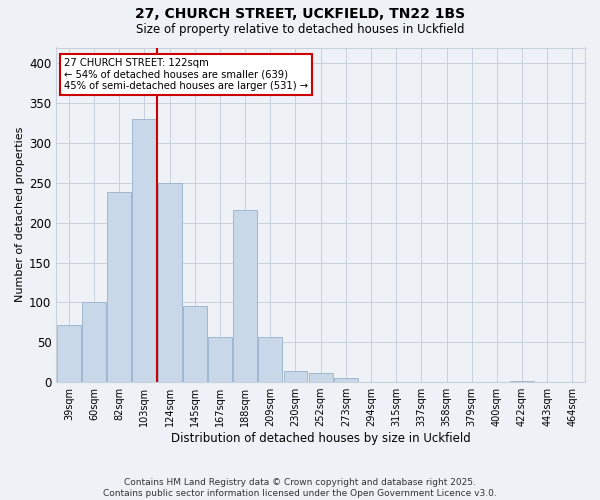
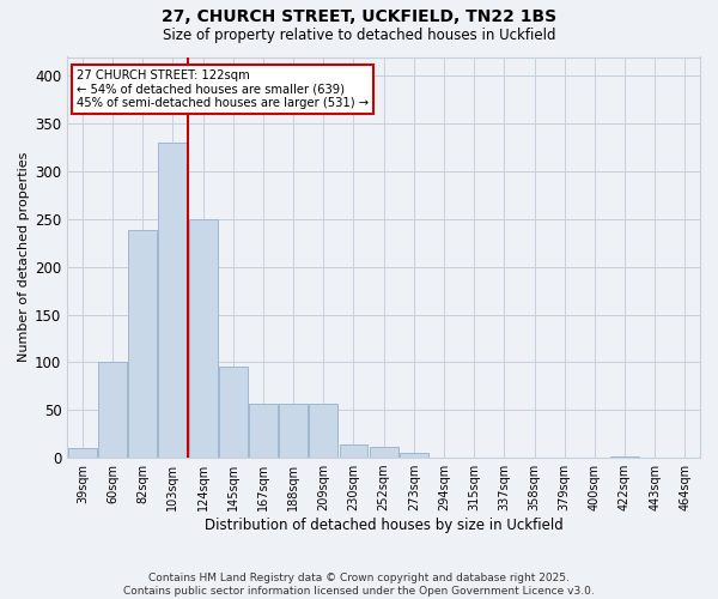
39sqm: 72 -> 10
188sqm: 216 -> 57
